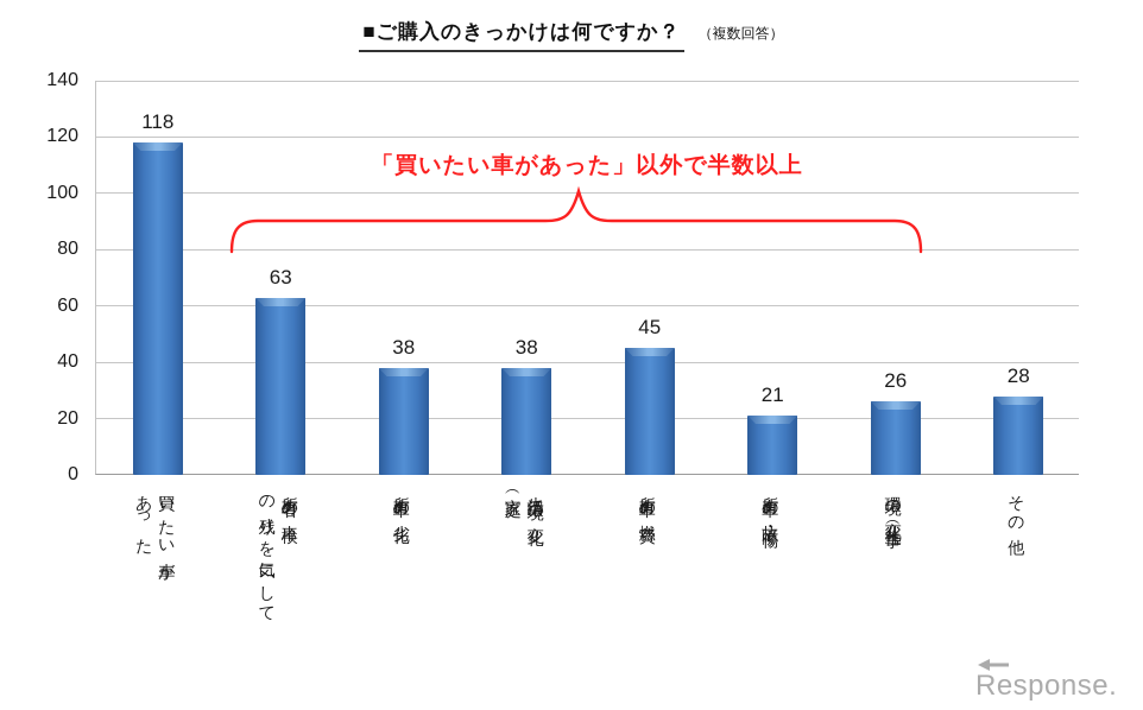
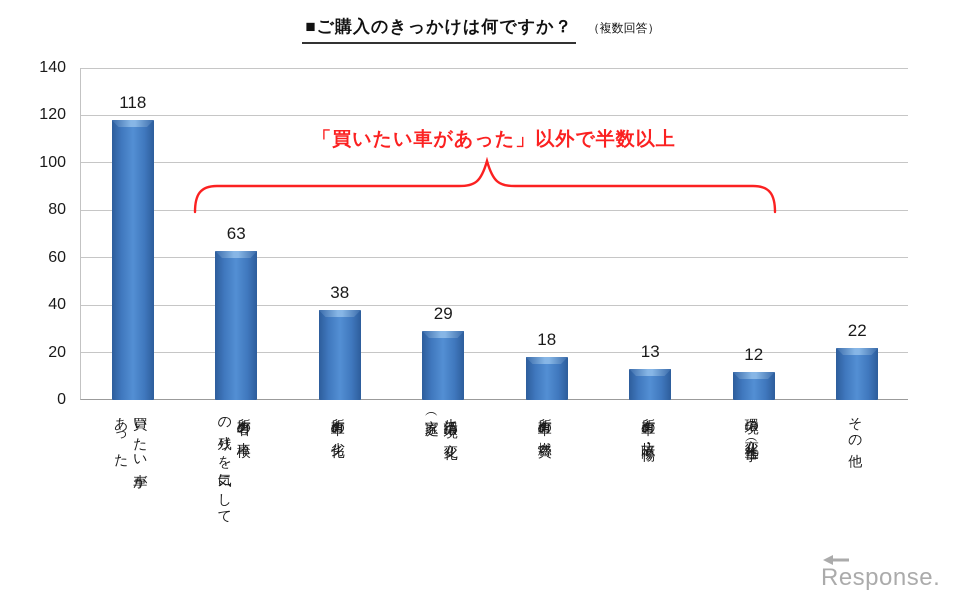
生活環境の変化（家庭）: 38 -> 29
所有車の燃費: 45 -> 18
所有車の故障・傷: 21 -> 13
環境の変化（仕事）: 26 -> 12
その他: 28 -> 22
